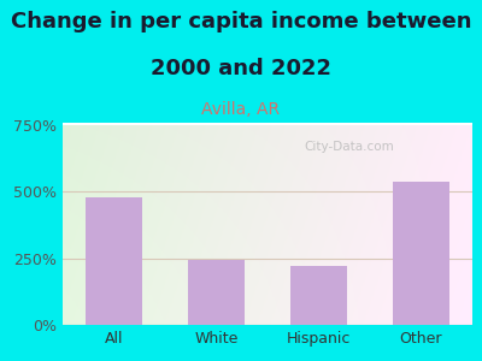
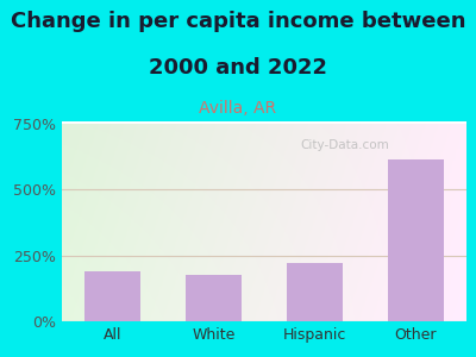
All: 480% -> 190%
White: 245% -> 178%
Other: 540% -> 615%
